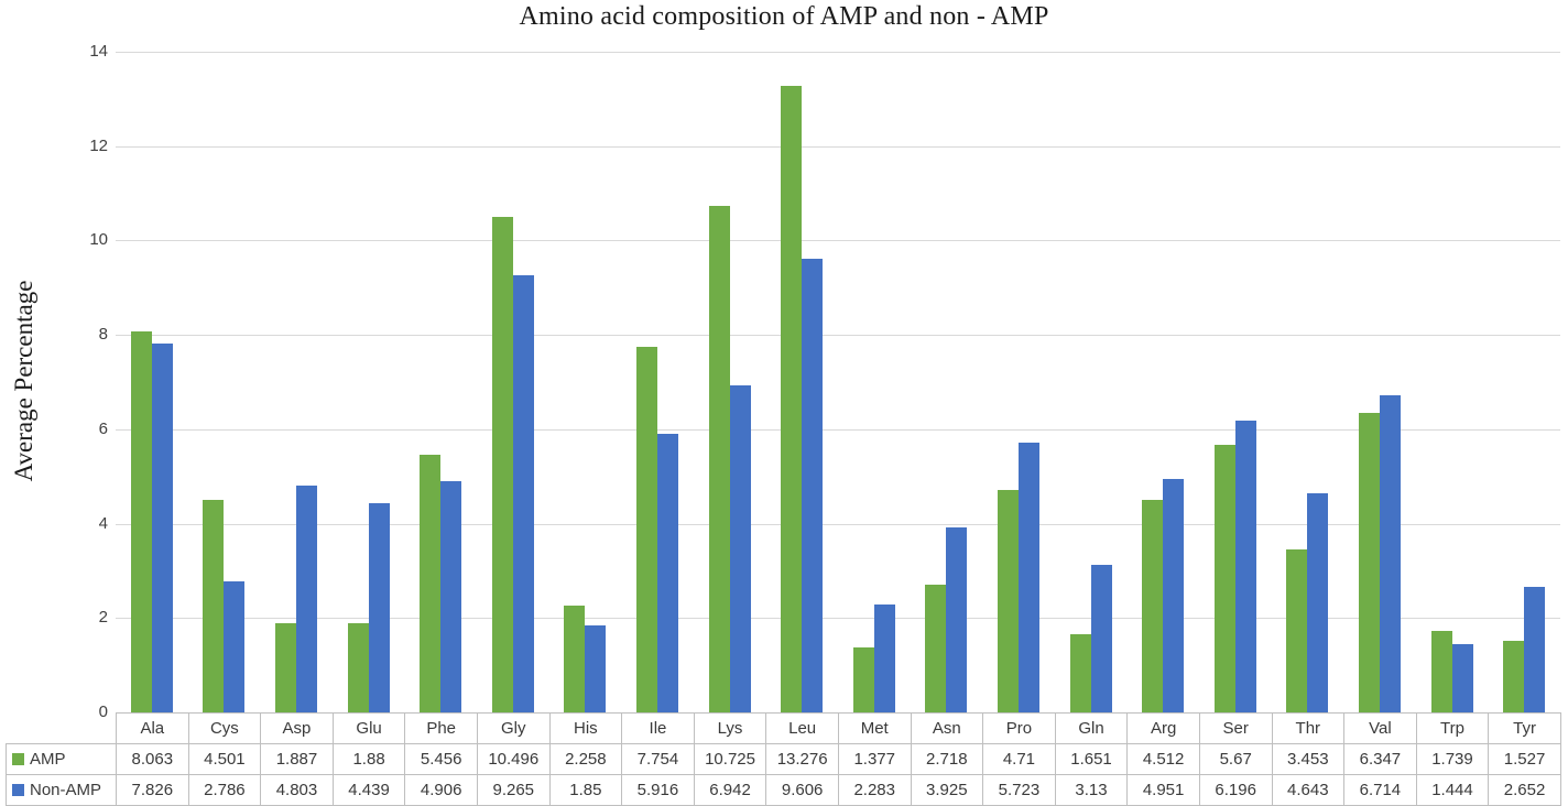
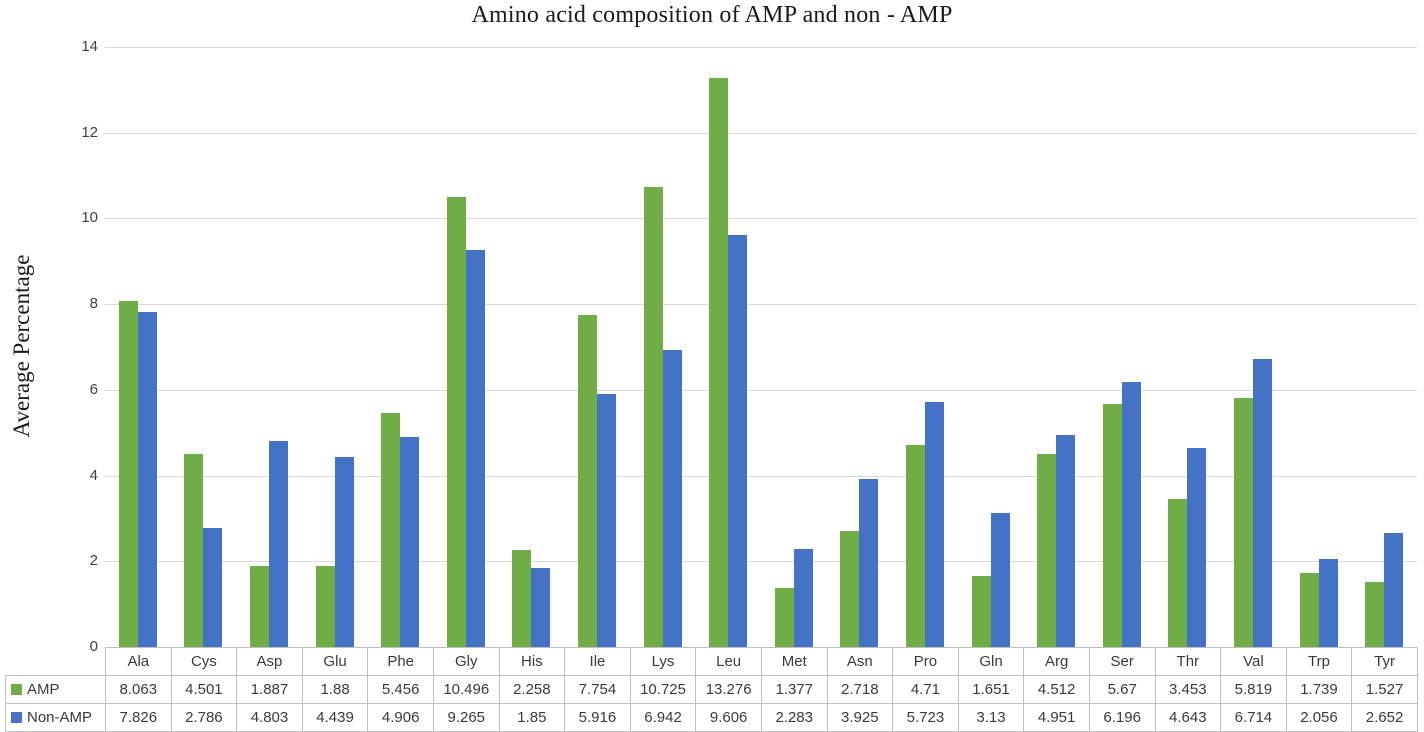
AMP/Val: 6.347 -> 5.819
Non-AMP/Trp: 1.444 -> 2.056
